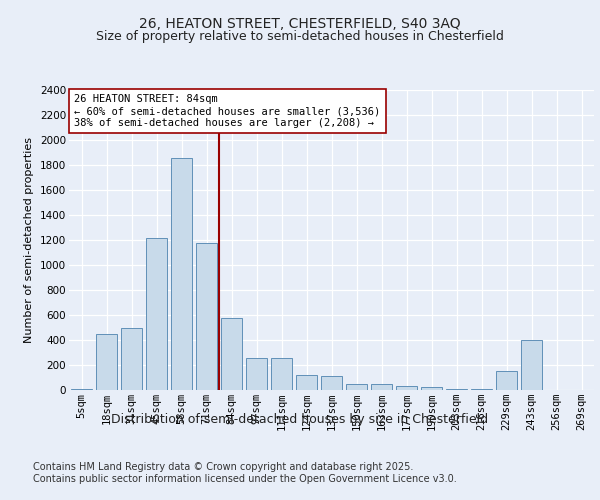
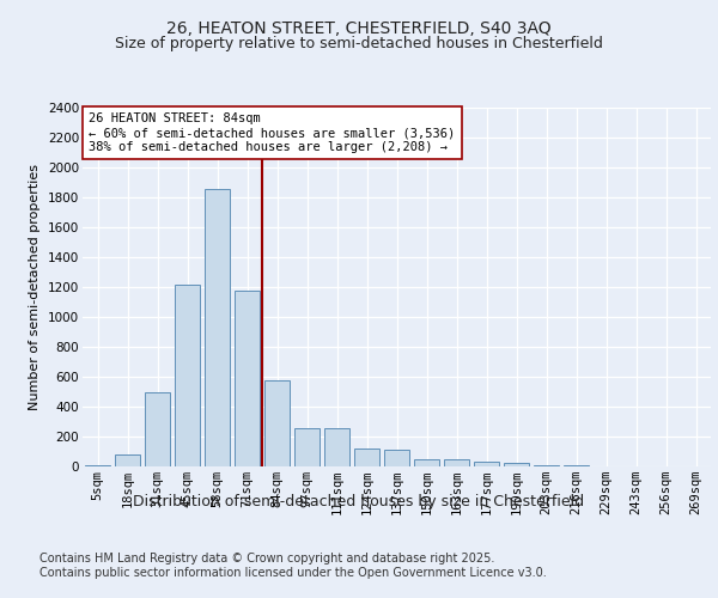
18sqm: 450 -> 80
229sqm: 150 -> 0
243sqm: 400 -> 0
